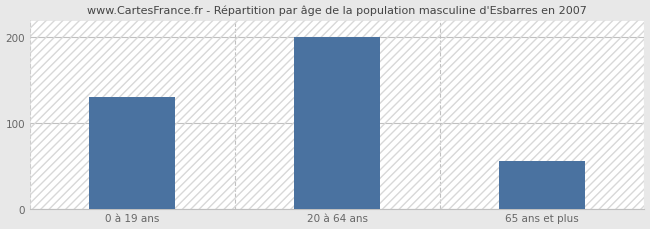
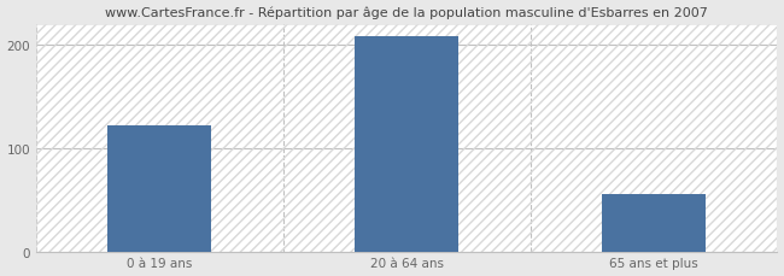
0 à 19 ans: 130 -> 122
20 à 64 ans: 200 -> 208
